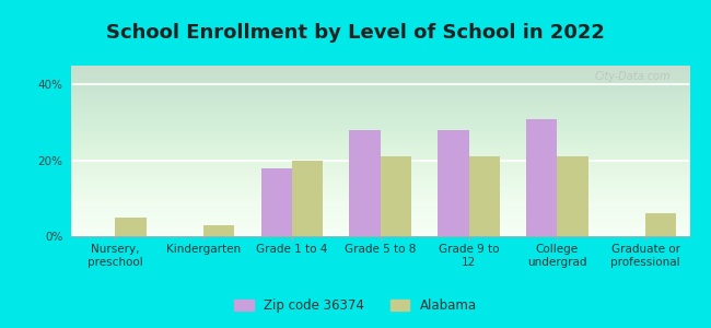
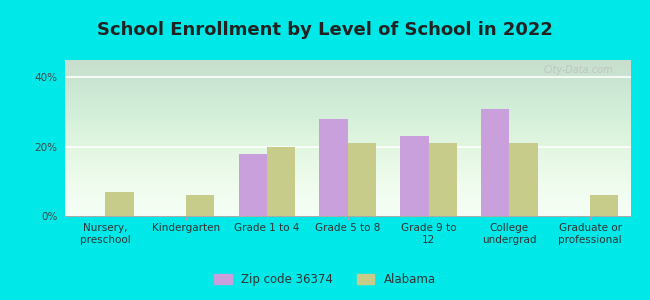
Alabama/Nursery, preschool: 5% -> 7%
Alabama/Kindergarten: 3% -> 6%
Zip code 36374/Grade 9 to 12: 28% -> 23%
